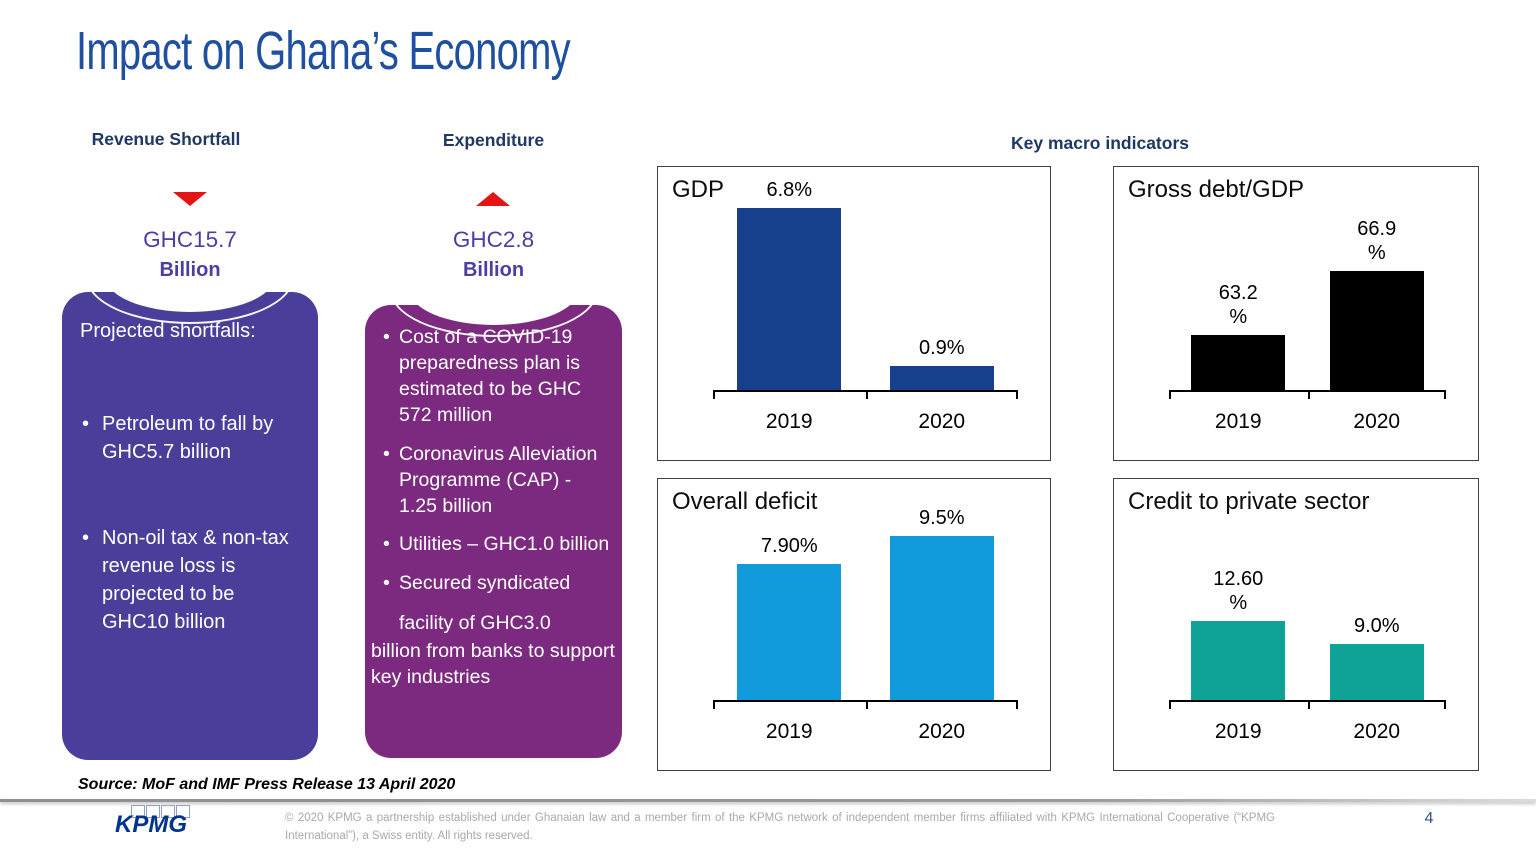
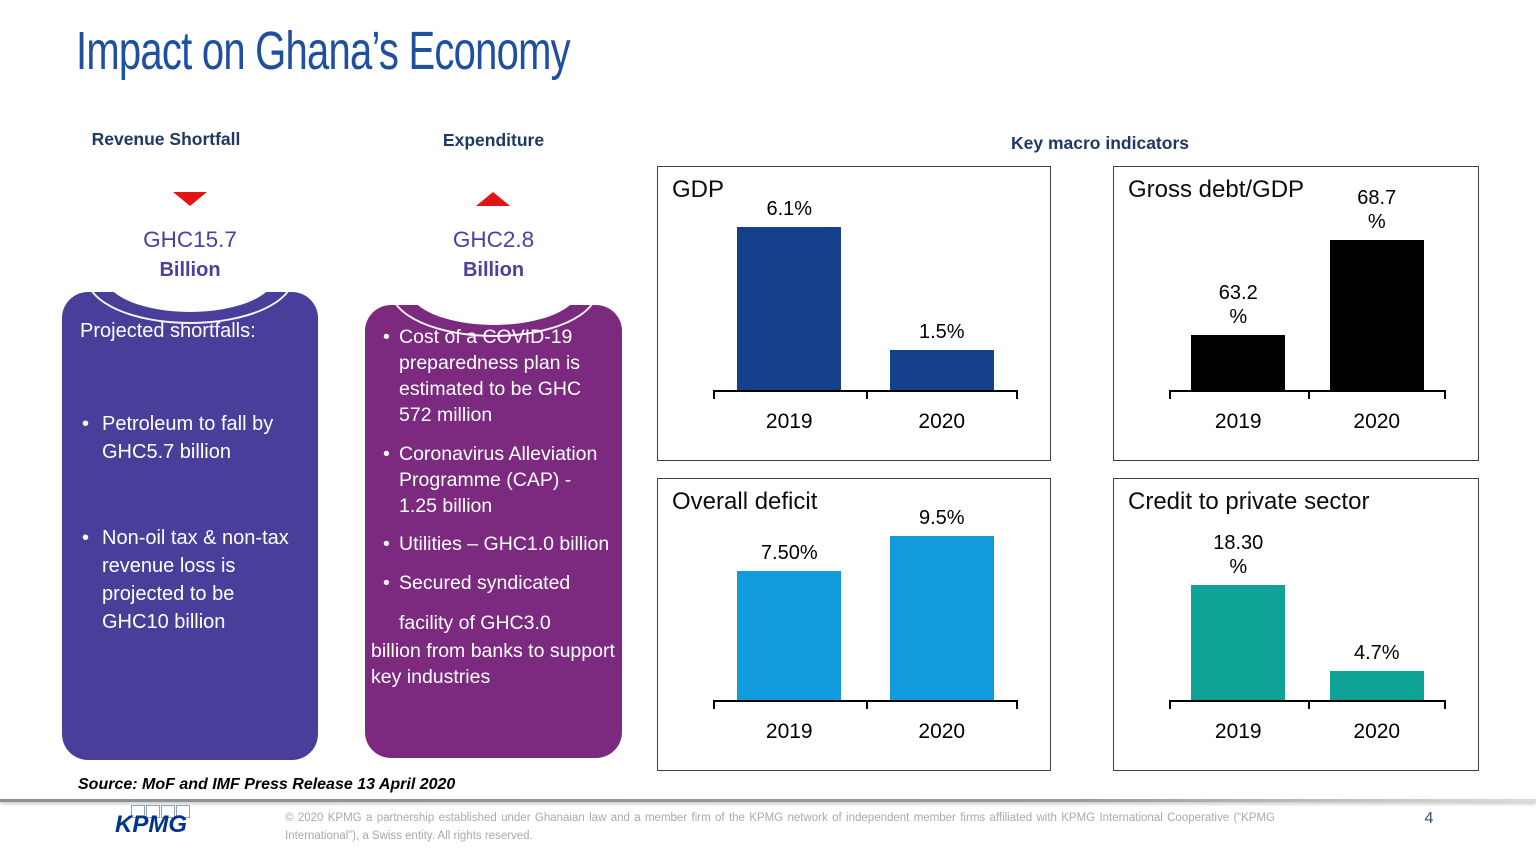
GDP/2019: 6.8% -> 6.1%
GDP/2020: 0.9% -> 1.5%
Gross debt/GDP/2020: 66.9 -> 68.7
Overall deficit/2019: 7.90% -> 7.50%
Credit to private sector/2019: 12.60 -> 18.30
Credit to private sector/2020: 9.0% -> 4.7%
